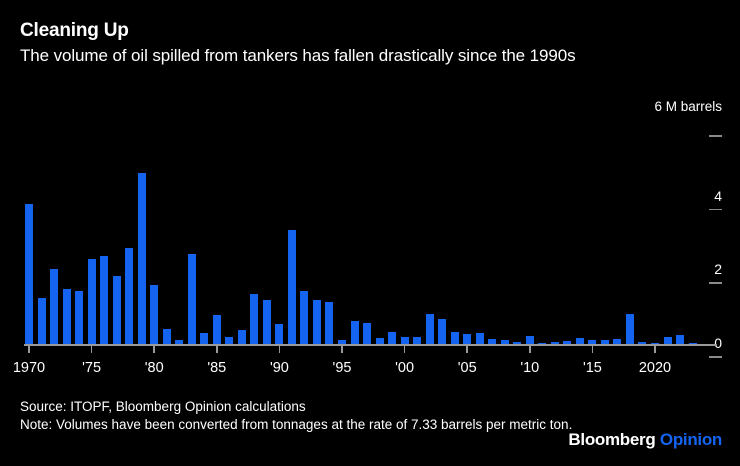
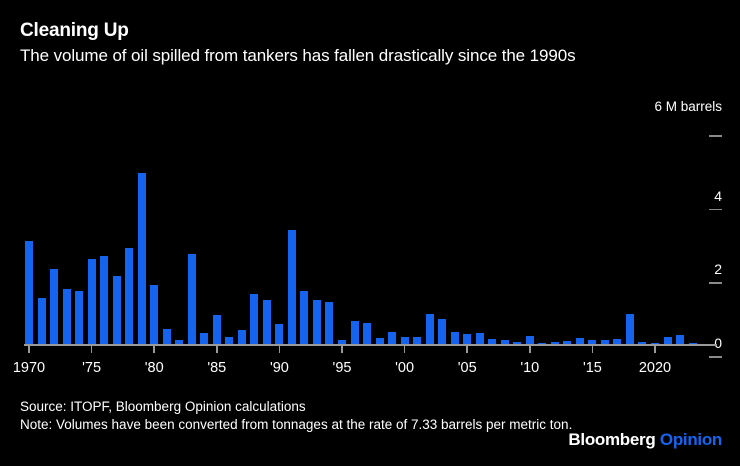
1970: 3.8 -> 2.8
